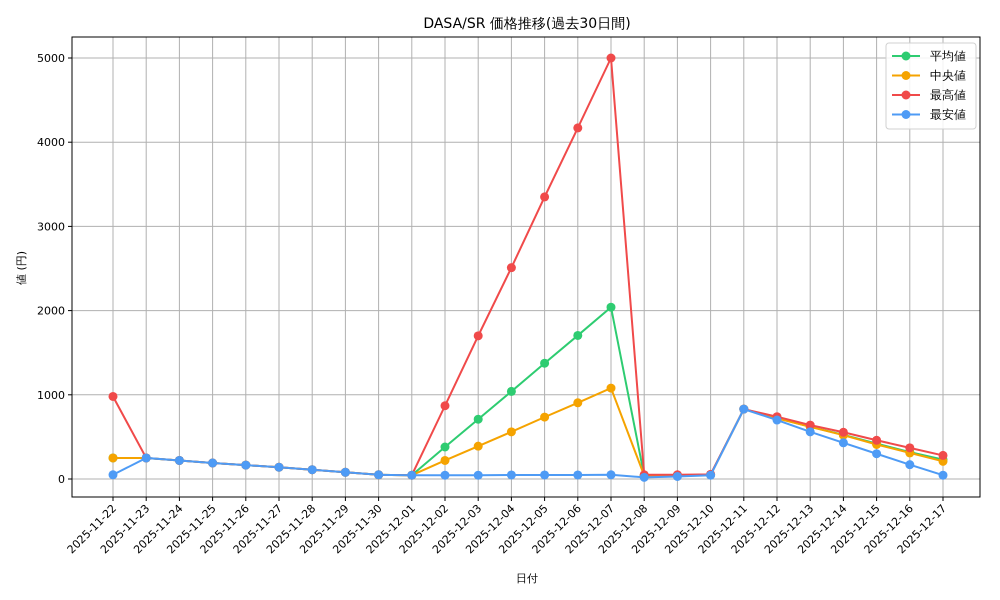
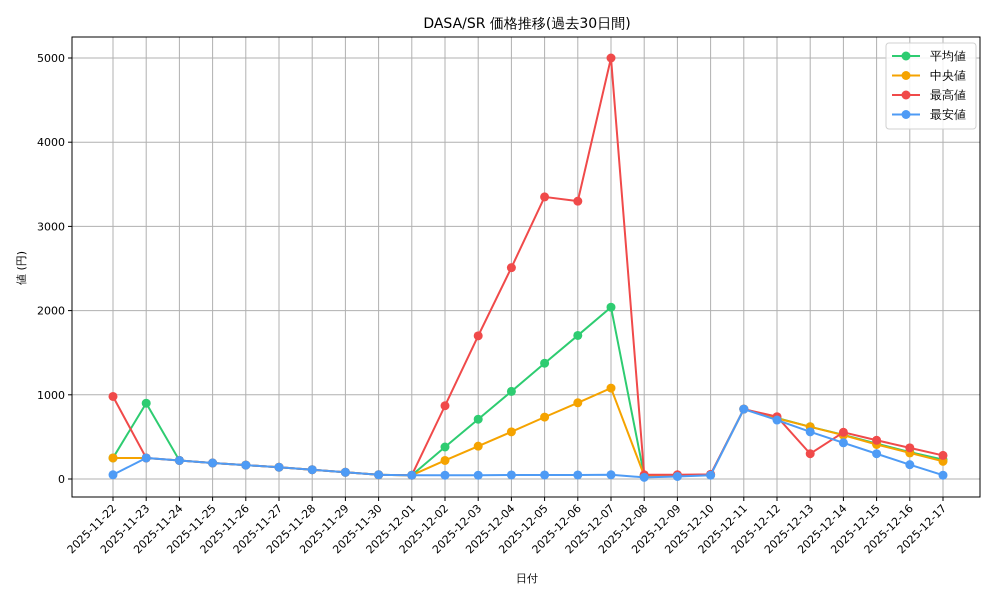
平均値/2025-11-23: 200 -> 900
最高値/2025-12-06: 4200 -> 3300
最高値/2025-12-13: 600 -> 300
